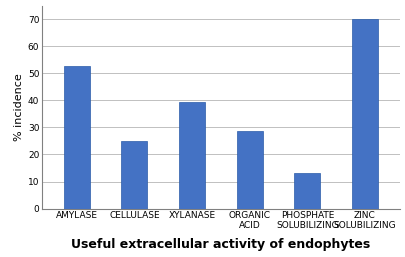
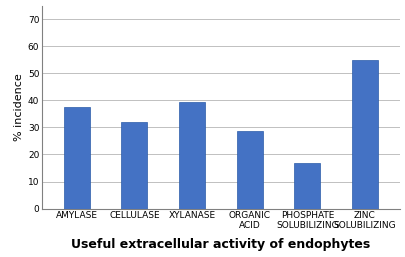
AMYLASE: 52.5 -> 37.5
CELLULASE: 25.0 -> 32.0
PHOSPHATE SOLUBILIZING: 13.0 -> 17.0
ZINC SOLUBILIZING: 70.0 -> 55.0
